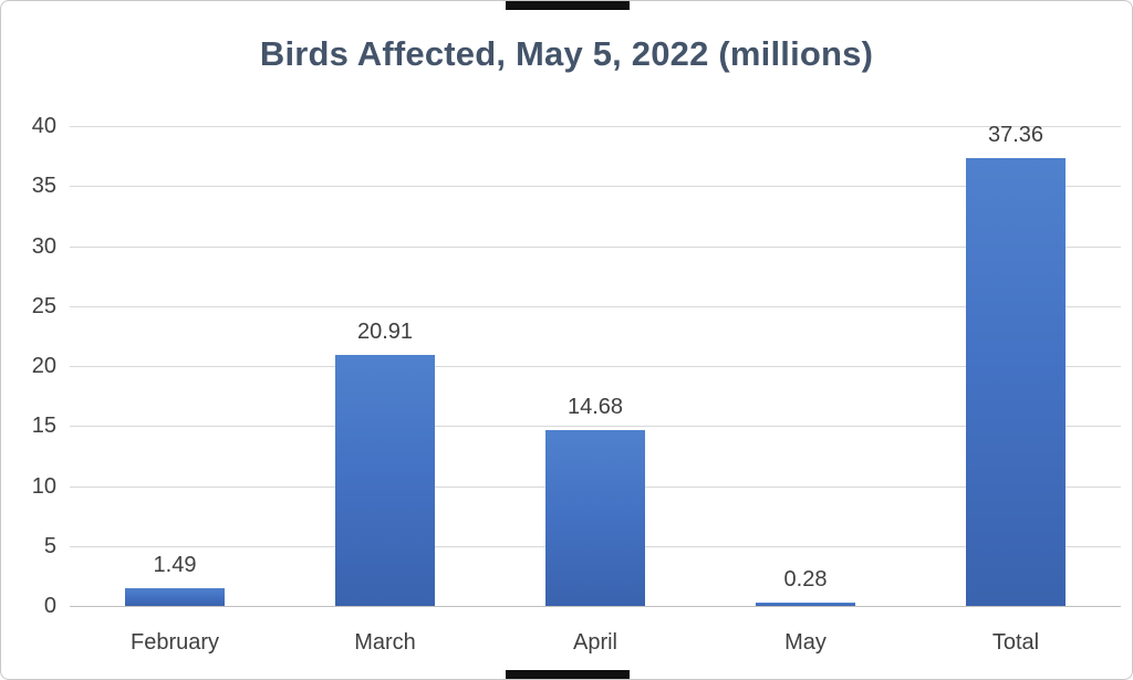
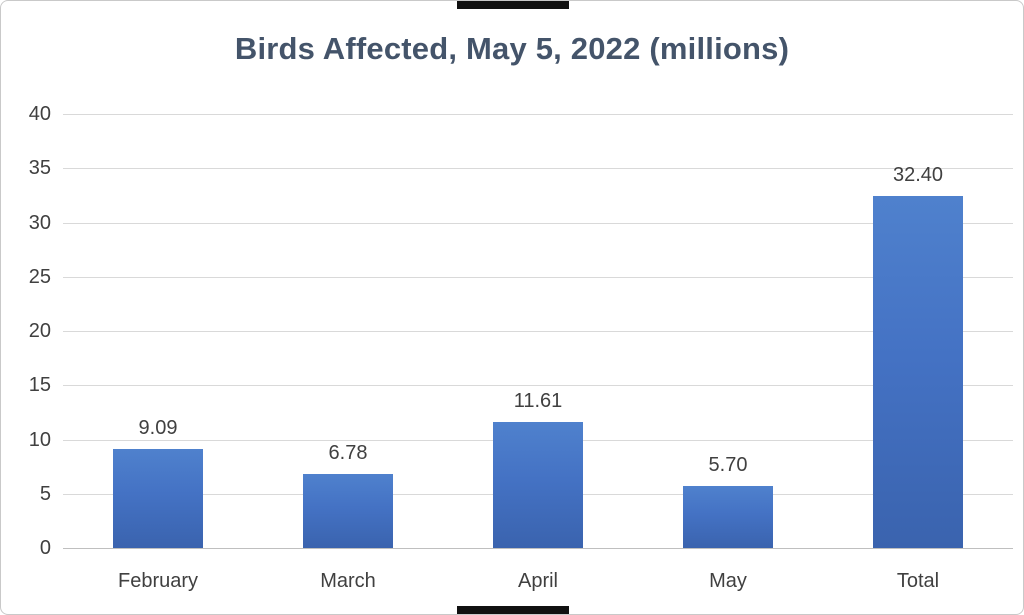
February: 1.49 -> 9.09
March: 20.91 -> 6.78
April: 14.68 -> 11.61
May: 0.28 -> 5.70
Total: 37.36 -> 32.40
